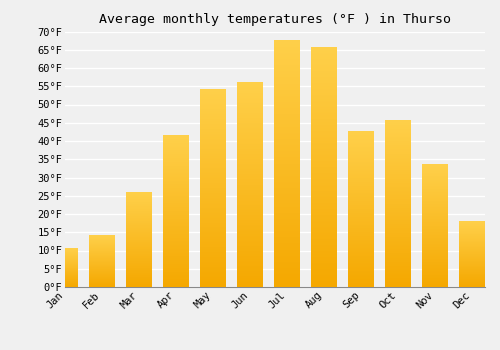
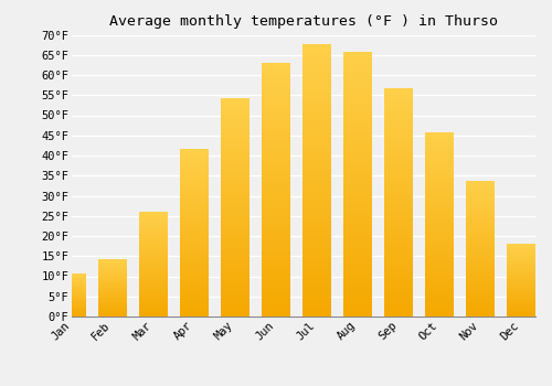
Jun: 56.0°F -> 63.0°F
Sep: 42.5°F -> 56.5°F
